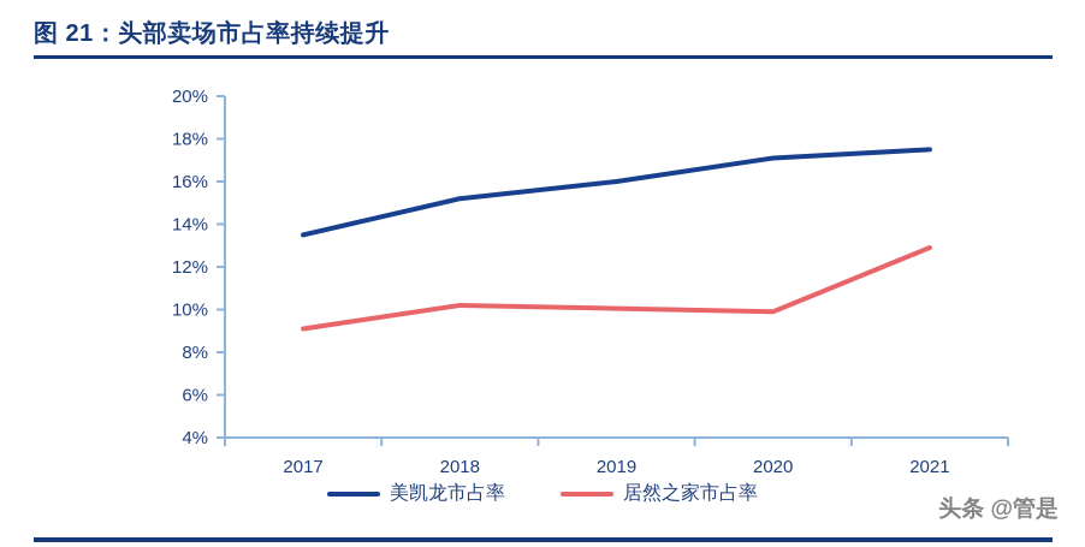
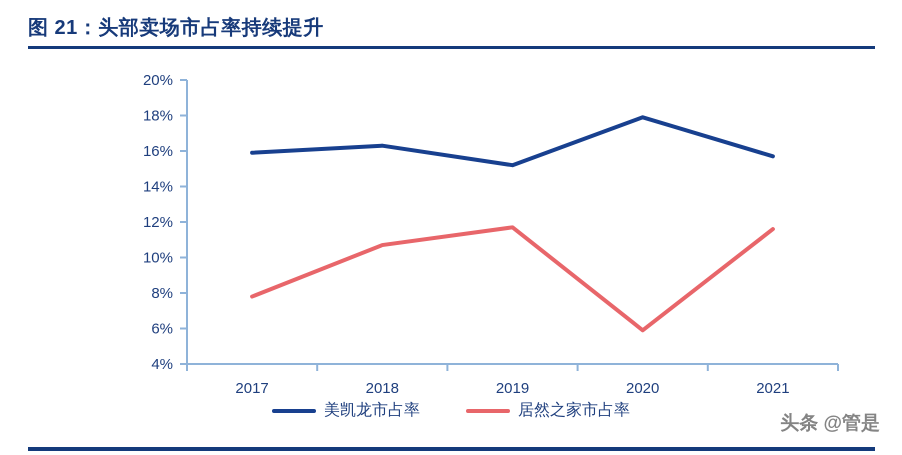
美凯龙市占率/2017: 13.5% -> 15.9%
居然之家市占率/2017: 9.1% -> 7.8%
美凯龙市占率/2018: 15.2% -> 16.3%
居然之家市占率/2018: 10.2% -> 10.7%
美凯龙市占率/2019: 16.0% -> 15.2%
居然之家市占率/2019: 10.1% -> 11.7%
美凯龙市占率/2020: 17.1% -> 17.9%
居然之家市占率/2020: 9.9% -> 5.9%
美凯龙市占率/2021: 17.5% -> 15.7%
居然之家市占率/2021: 12.9% -> 11.6%
